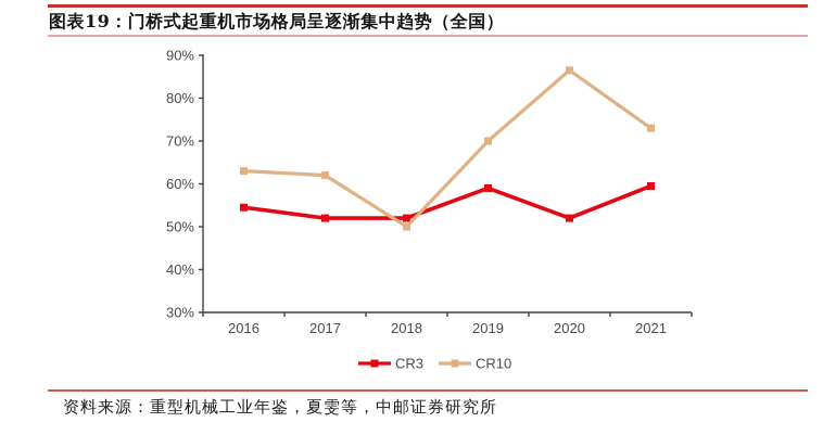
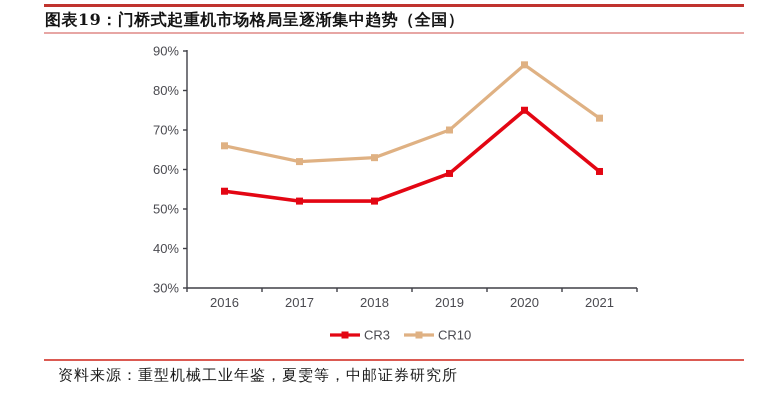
CR10/2016: 63% -> 66%
CR10/2018: 50% -> 63%
CR3/2020: 52% -> 75%
